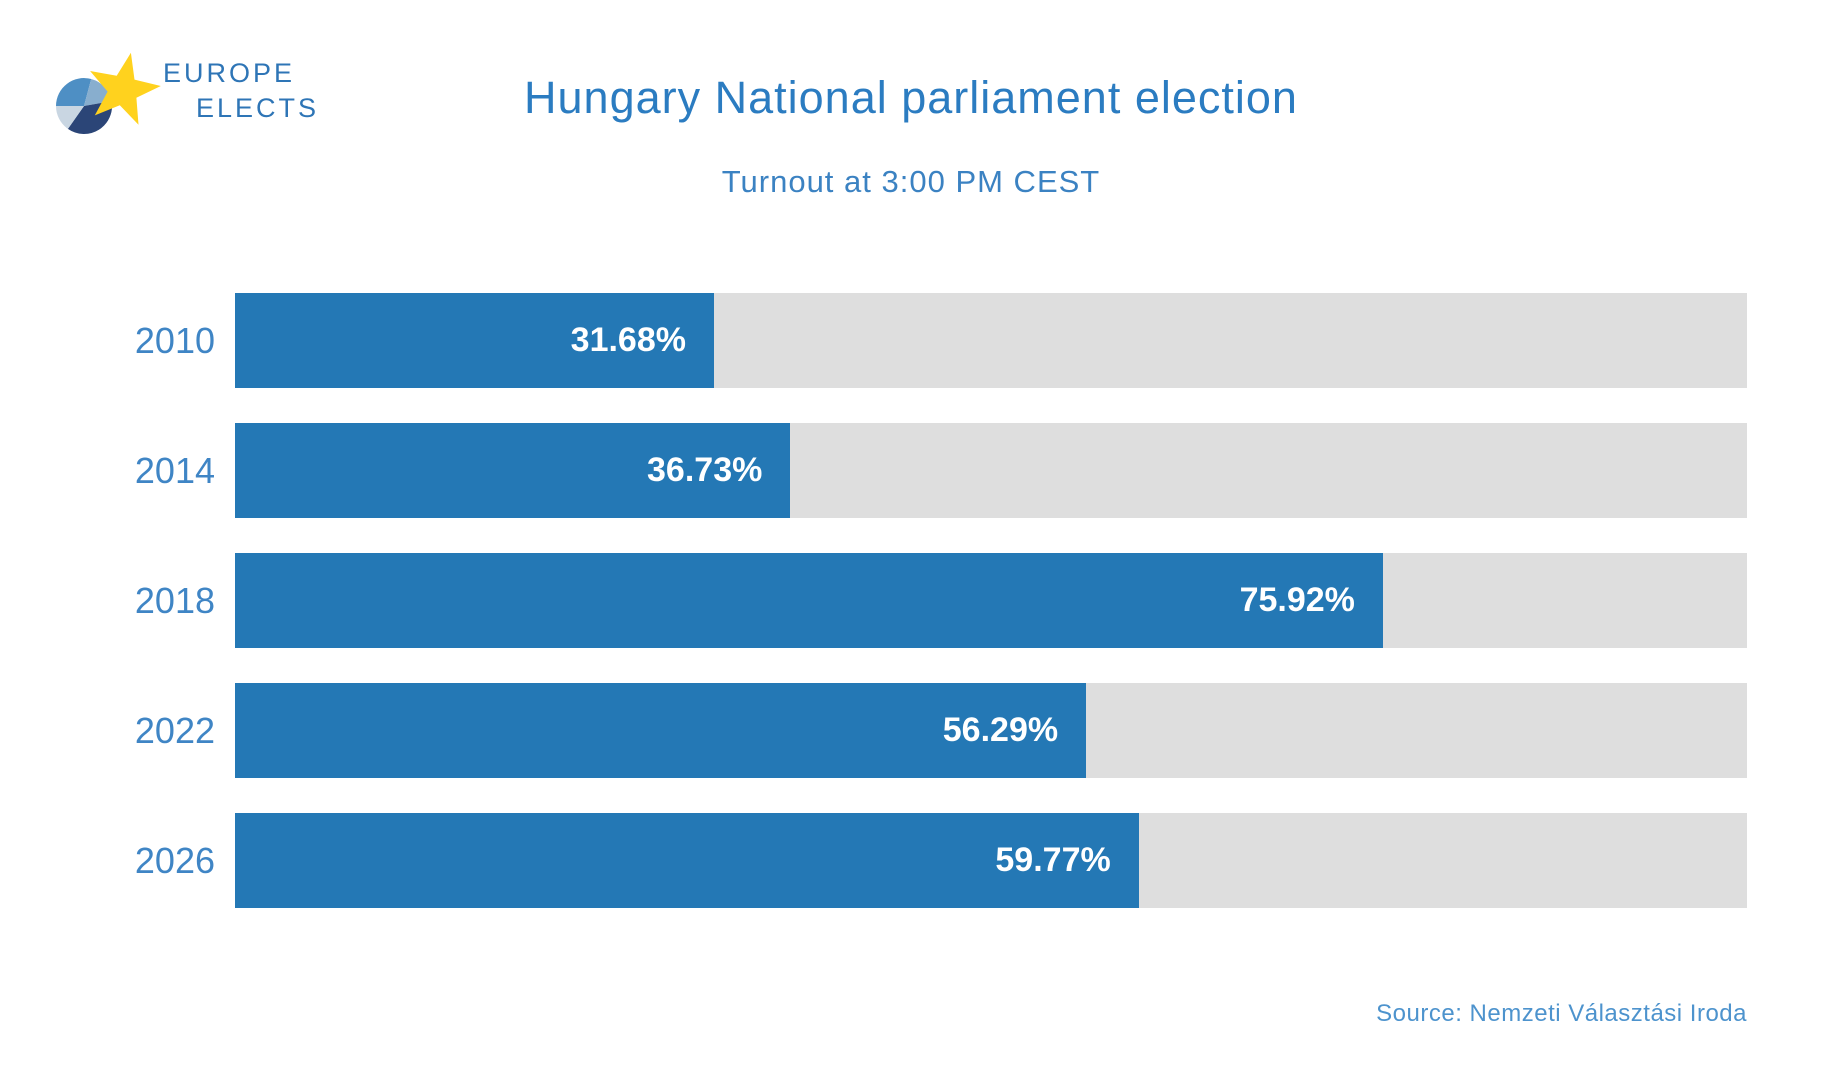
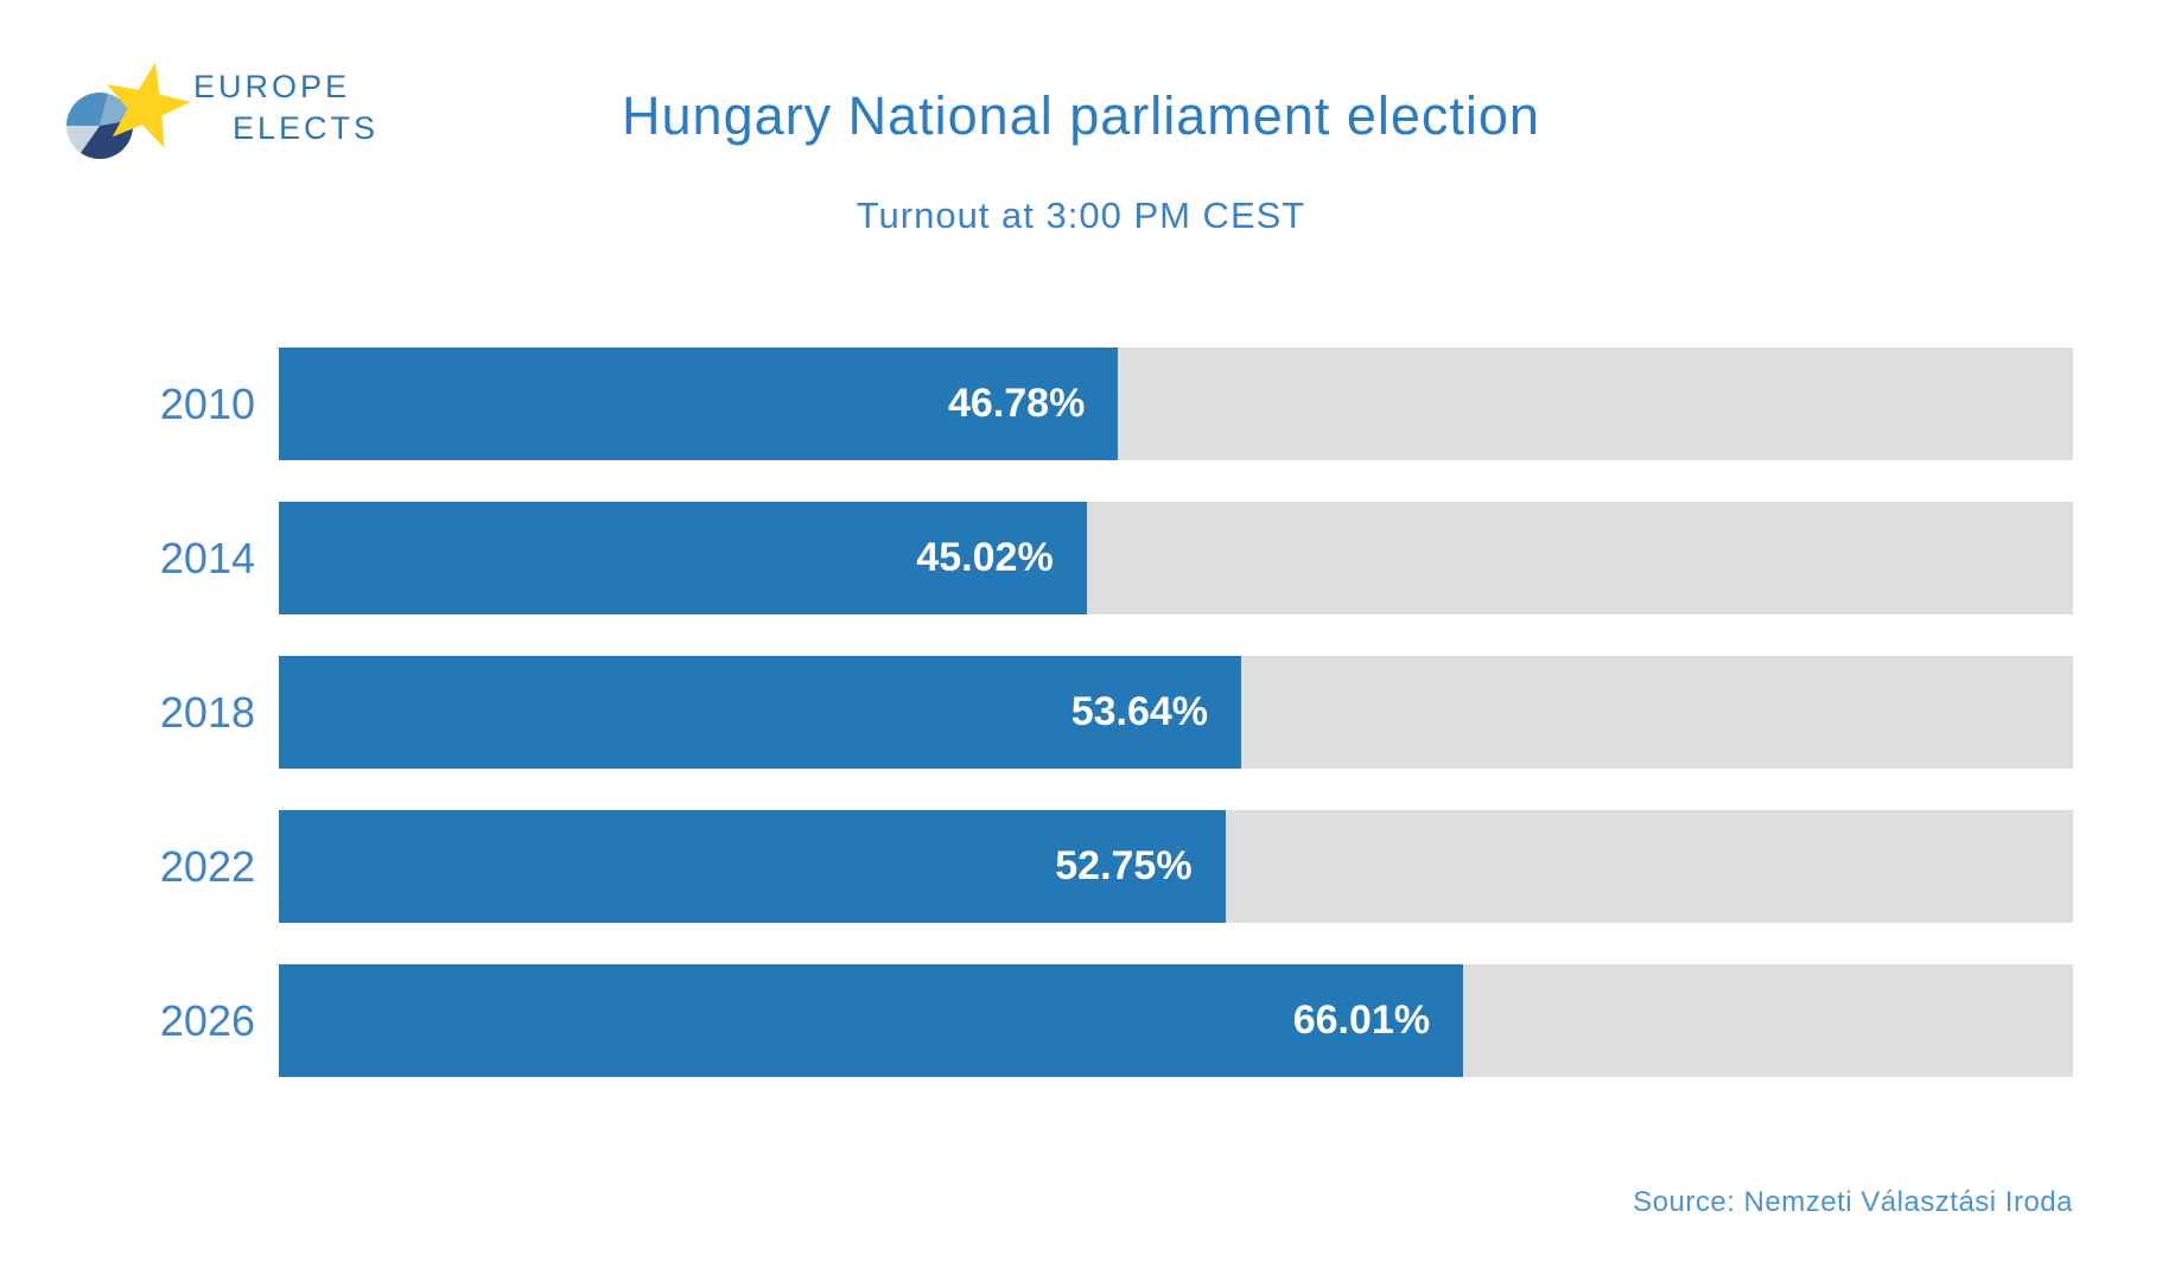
2010: 31.68% -> 46.78%
2014: 36.73% -> 45.02%
2018: 75.92% -> 53.64%
2022: 56.29% -> 52.75%
2026: 59.77% -> 66.01%
